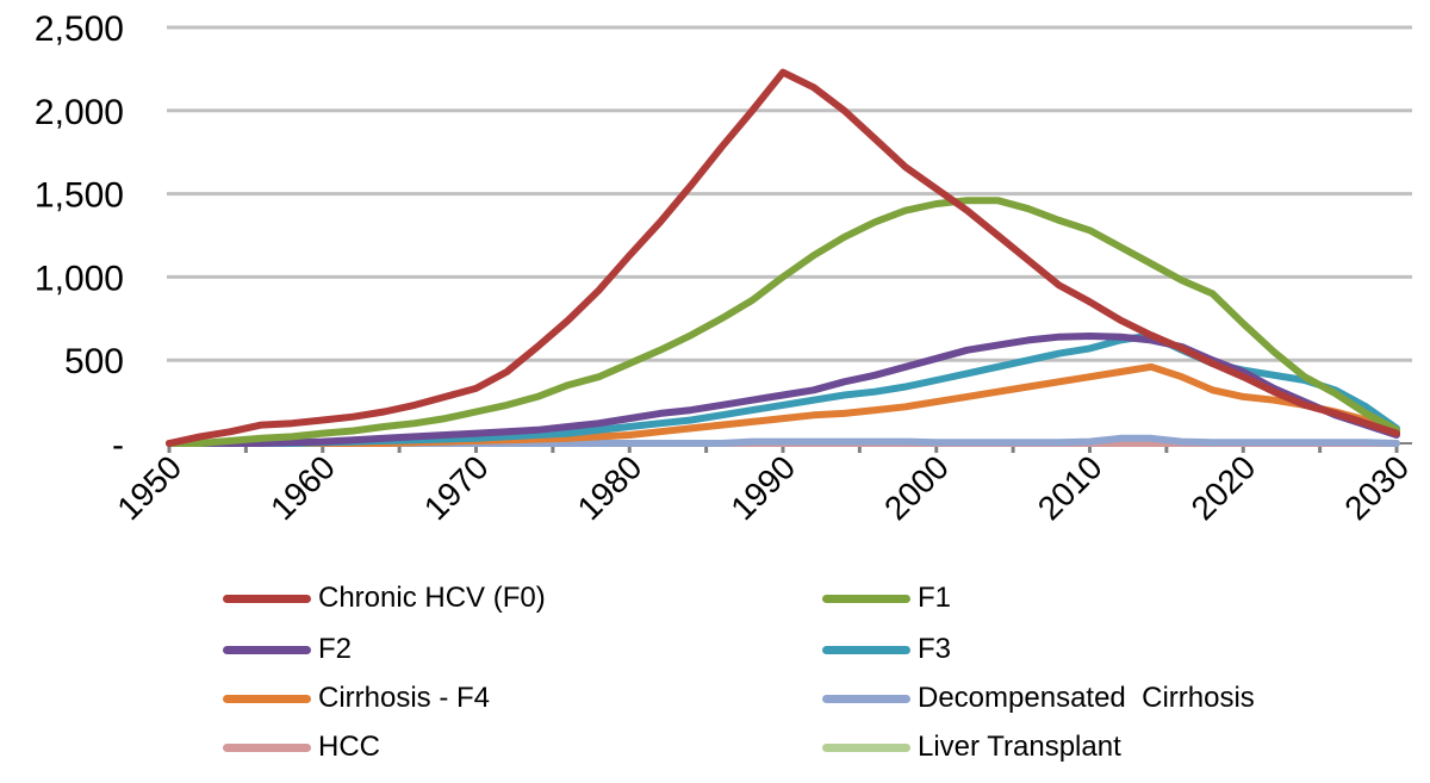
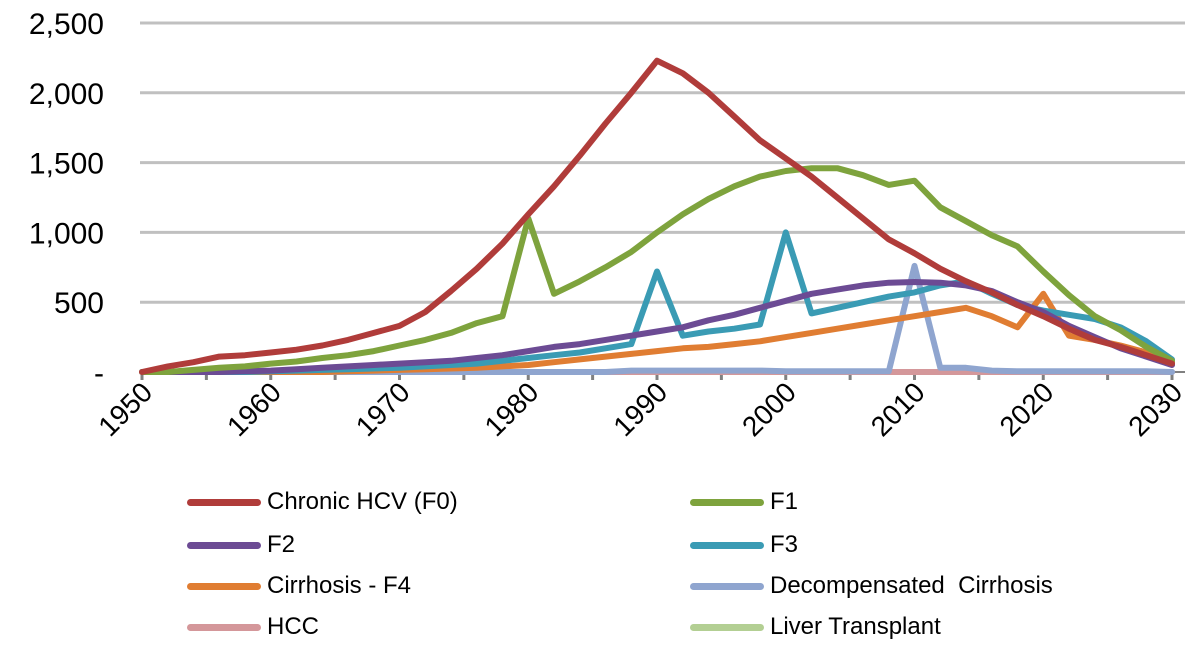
F1/1980: 480 -> 1100
F3/1990: 230 -> 720
F3/2000: 380 -> 1000
F1/2010: 1280 -> 1370
Decompensated Cirrhosis/2010: 10 -> 760
Cirrhosis - F4/2020: 280 -> 560
